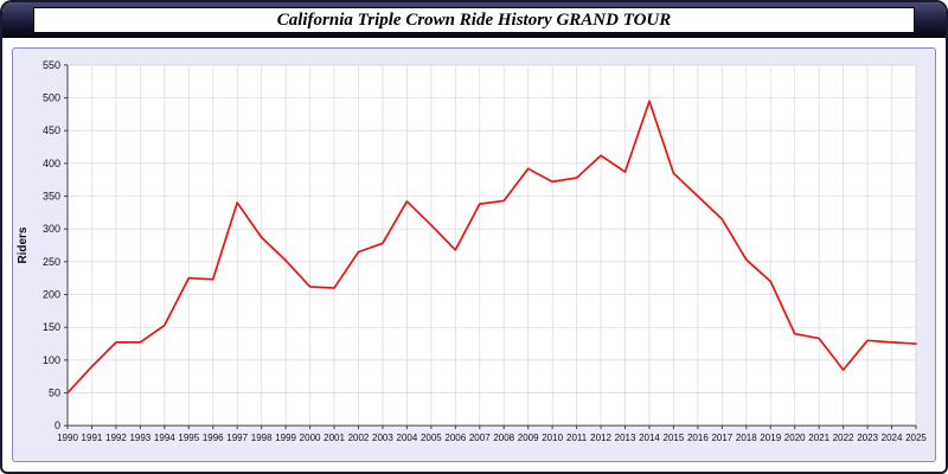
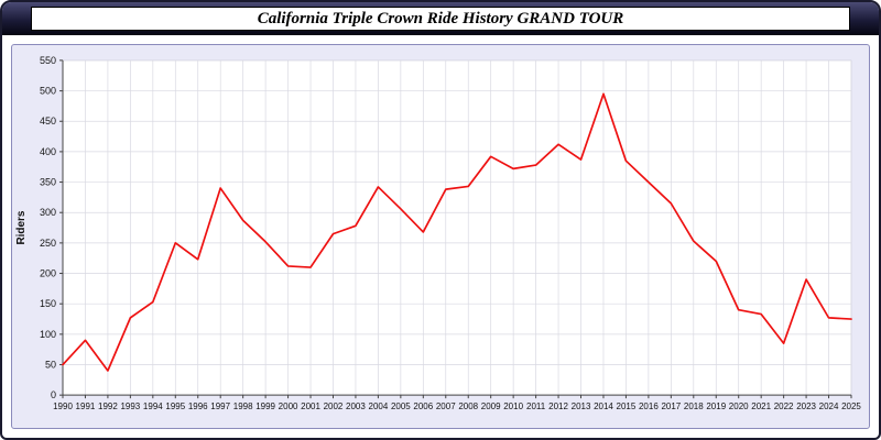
1992: 130 -> 40
1995: 220 -> 250
2023: 130 -> 190
